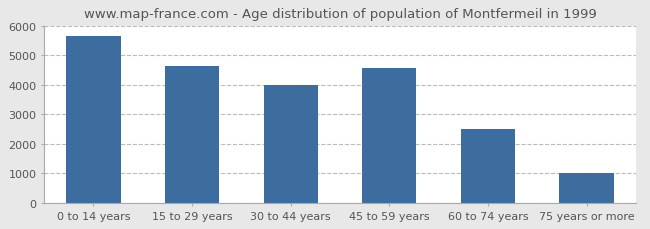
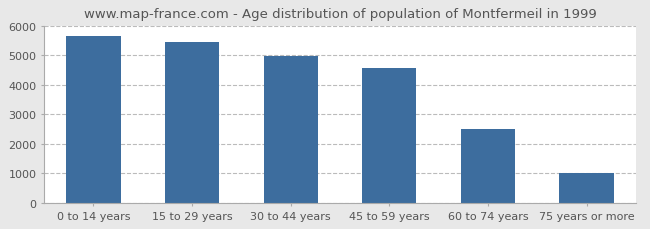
15 to 29 years: 4650 -> 5450
30 to 44 years: 4000 -> 4980
